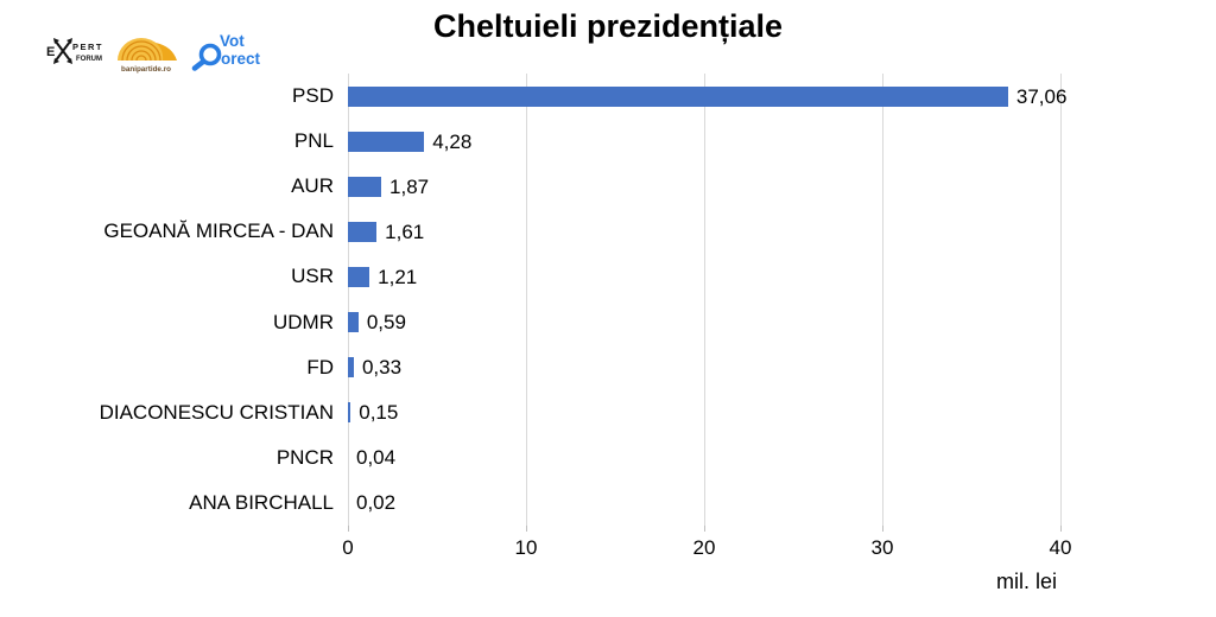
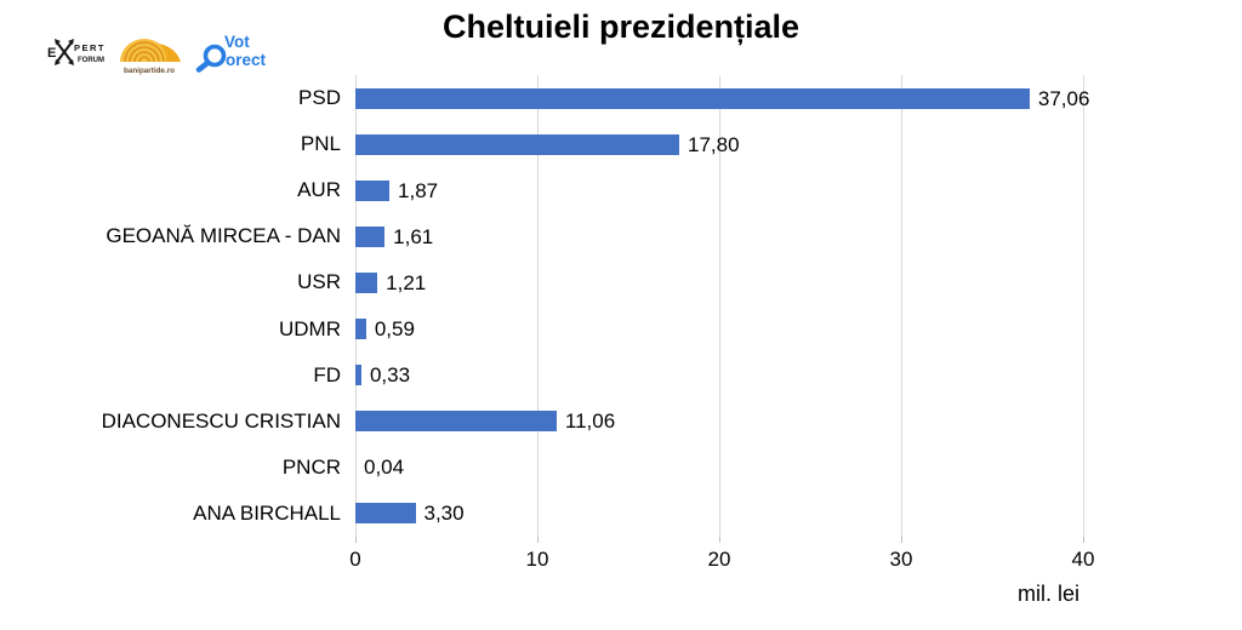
PNL: 4,28 -> 17,80
DIACONESCU CRISTIAN: 0,15 -> 11,06
ANA BIRCHALL: 0,02 -> 3,30
